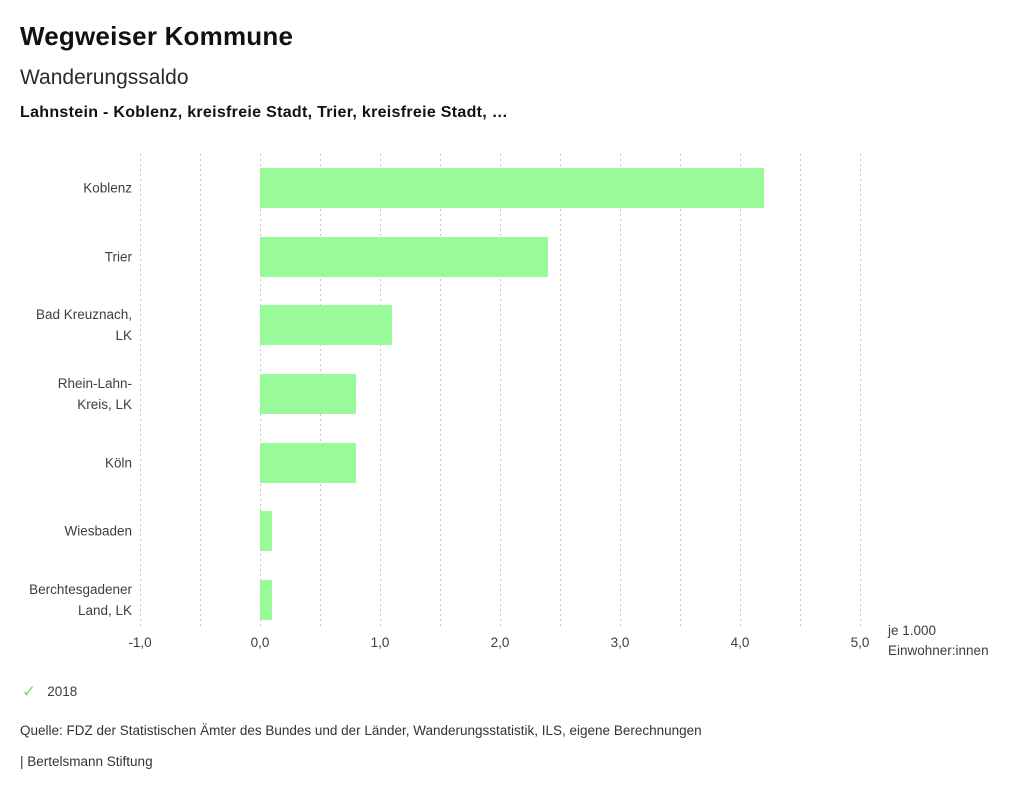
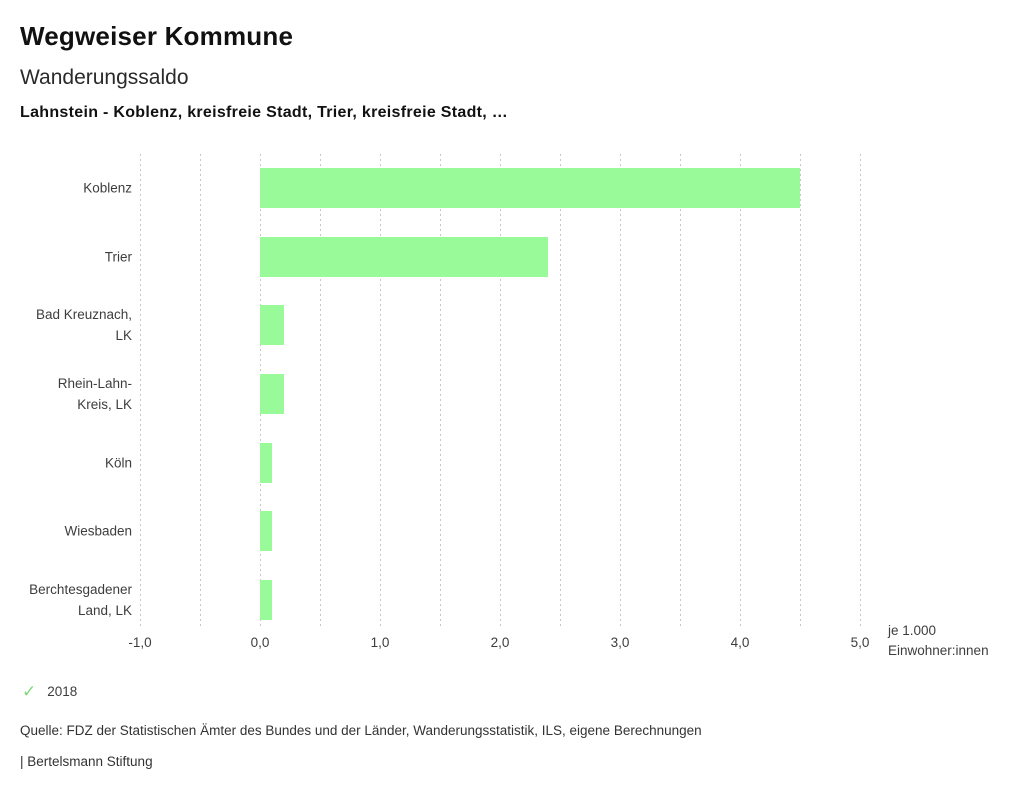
Koblenz: 4,2 -> 4,5
Bad Kreuznach, LK: 1,1 -> 0,2
Rhein-Lahn-Kreis, LK: 0,8 -> 0,2
Köln: 0,8 -> 0,1
